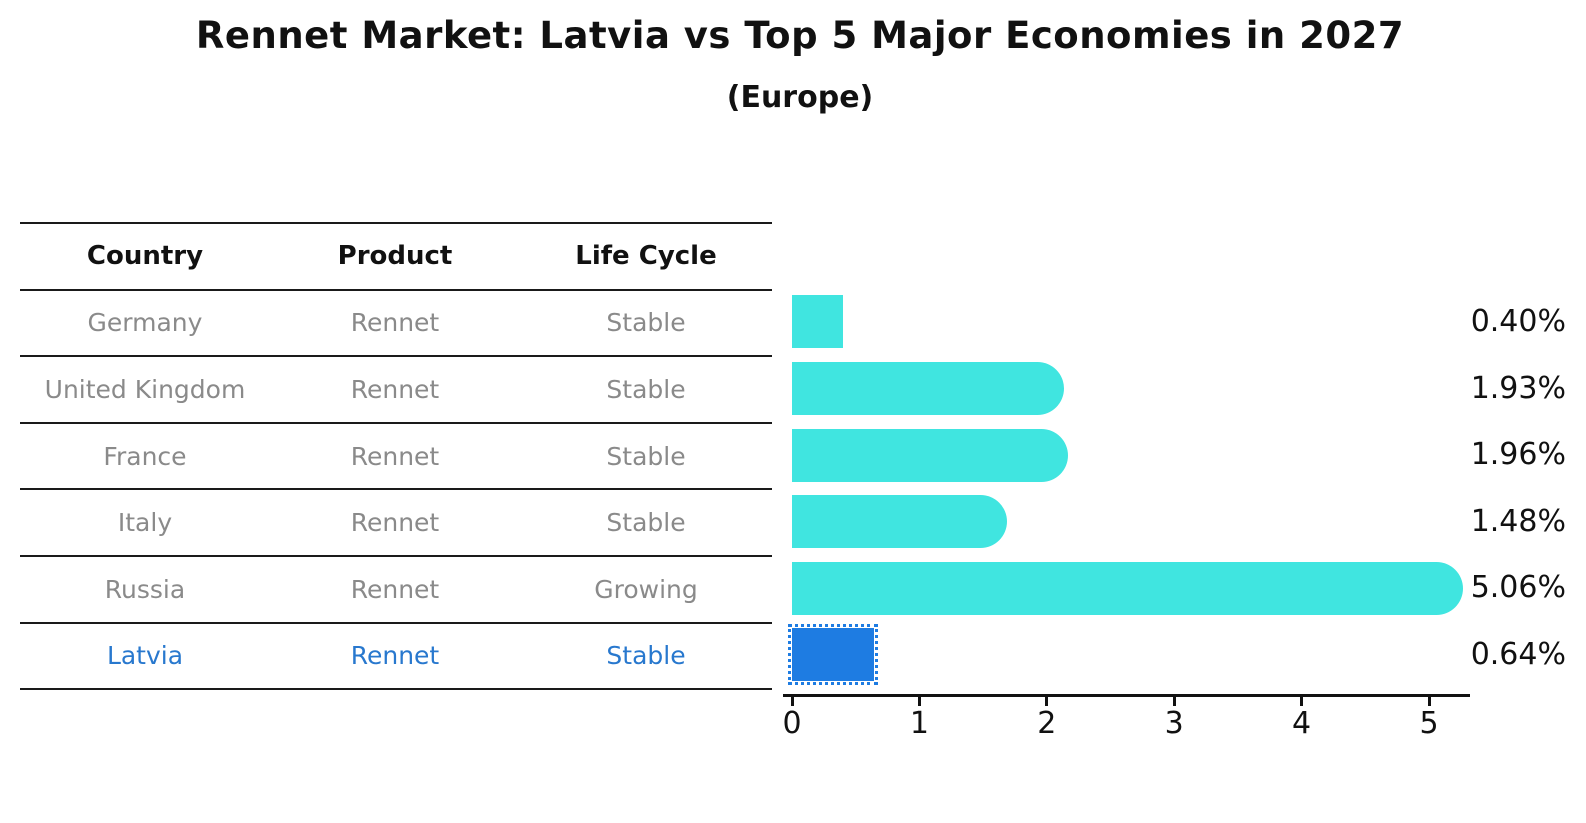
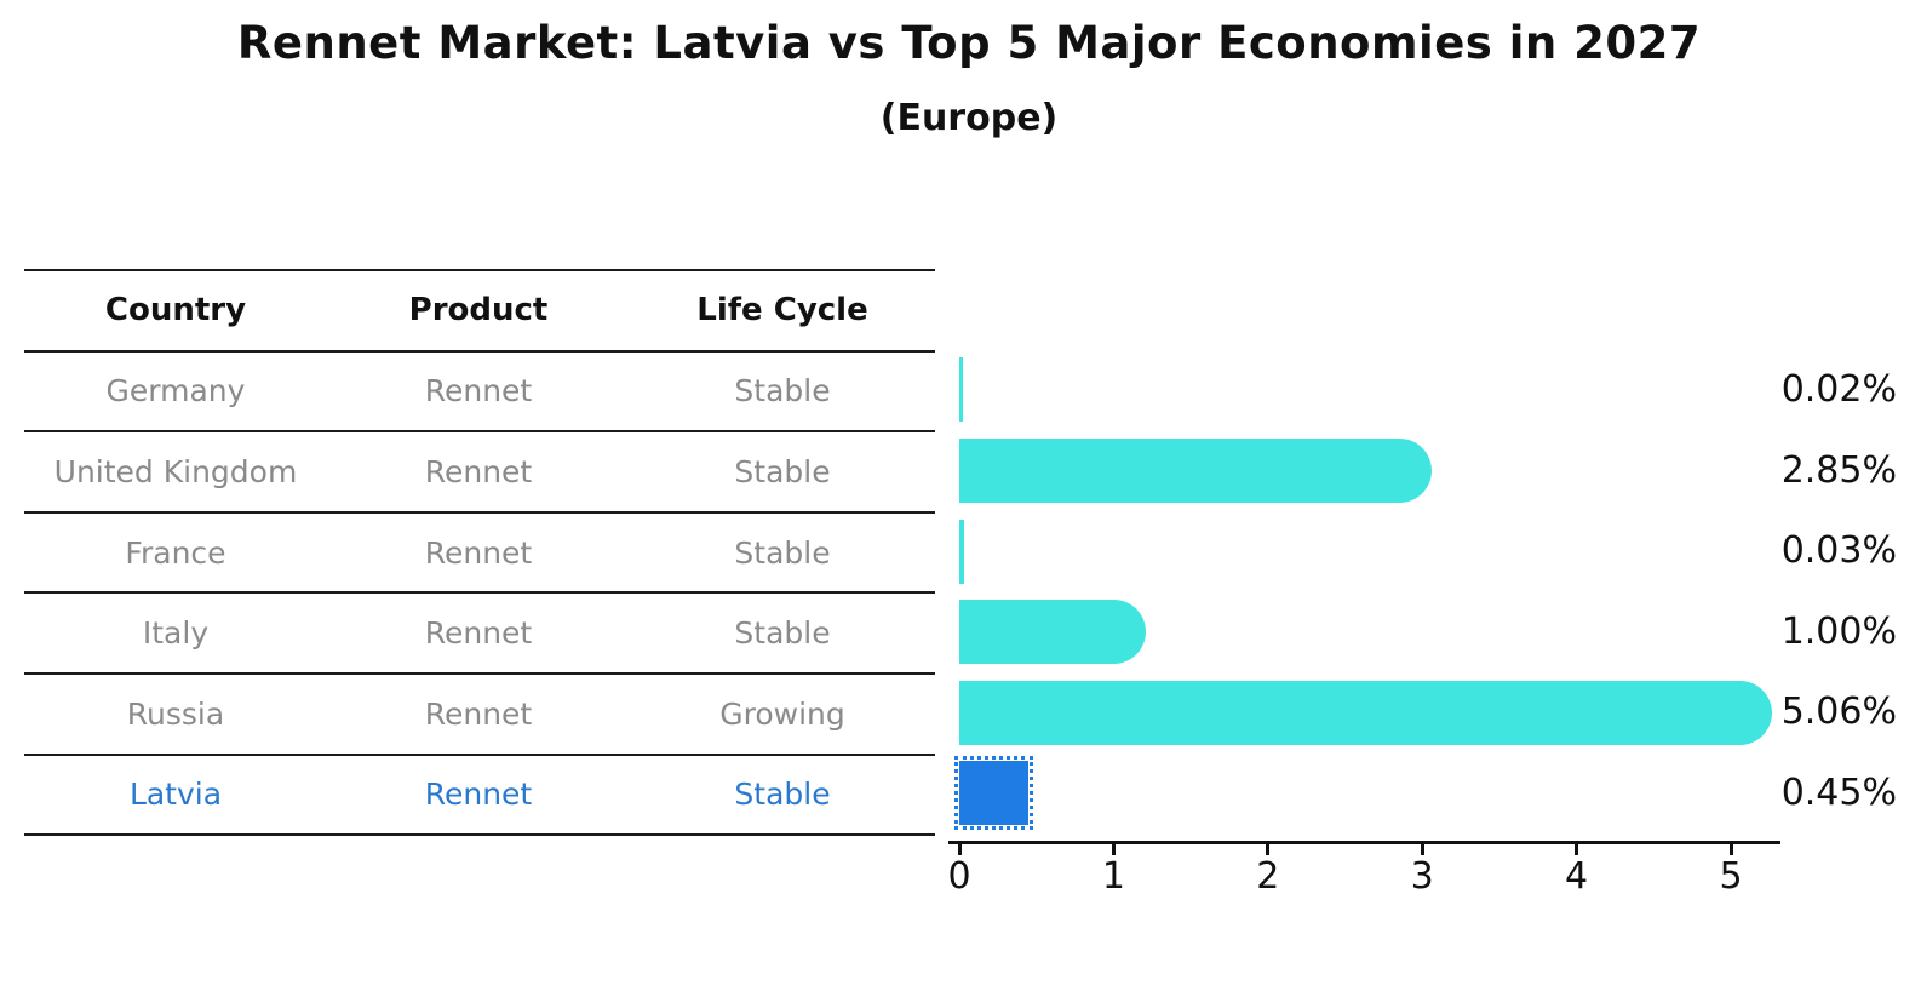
Germany: 0.40% -> 0.02%
United Kingdom: 1.93% -> 2.85%
France: 1.96% -> 0.03%
Italy: 1.48% -> 1.00%
Latvia: 0.64% -> 0.45%
